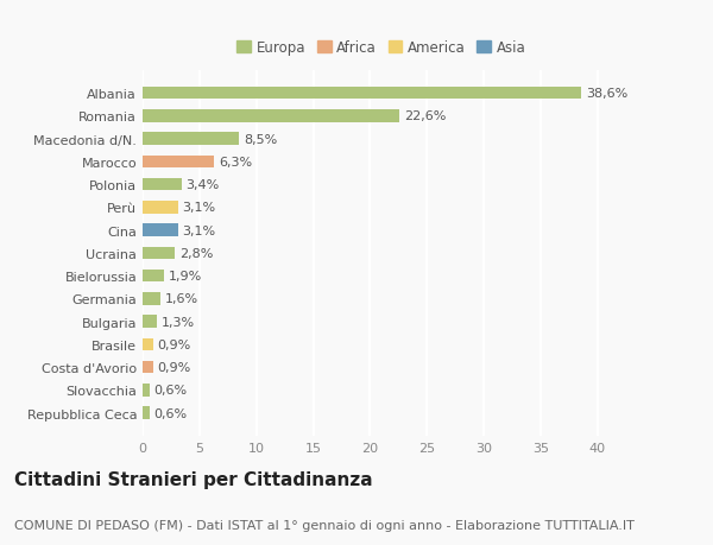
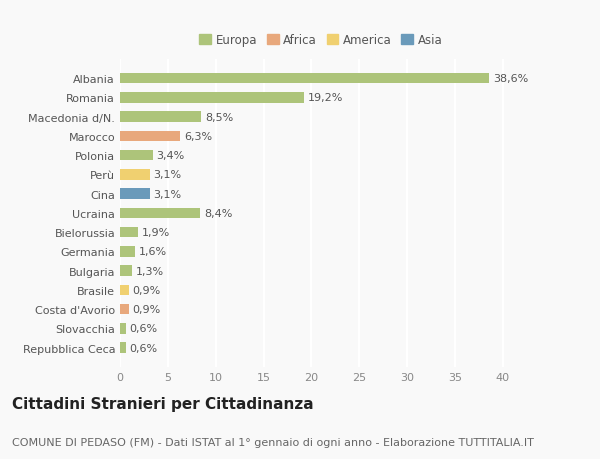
Romania: 22,6% -> 19,2%
Ucraina: 2,8% -> 8,4%
